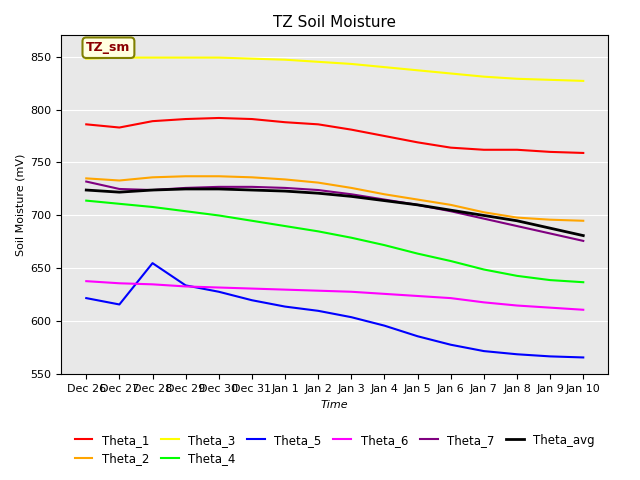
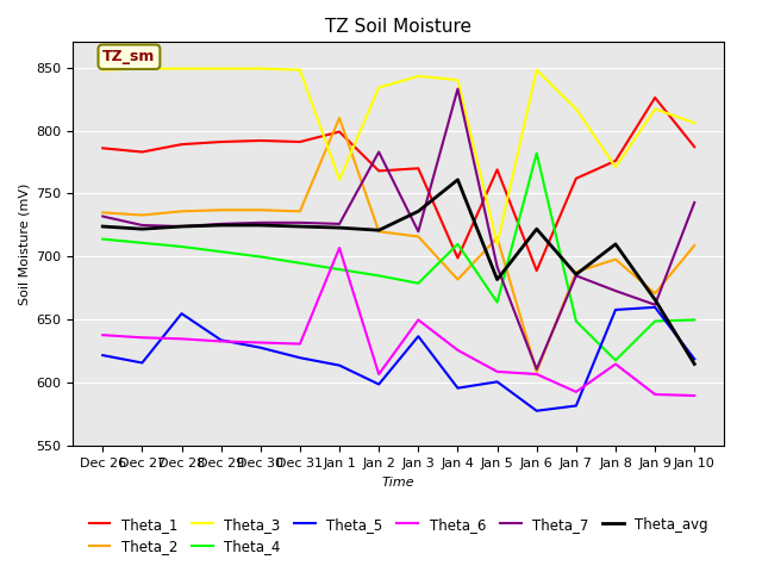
Theta_1/Jan 1: 788 -> 799
Theta_2/Jan 1: 734 -> 810
Theta_3/Jan 1: 847 -> 761
Theta_6/Jan 1: 630 -> 707
Theta_1/Jan 2: 786 -> 768
Theta_2/Jan 2: 731 -> 720
Theta_3/Jan 2: 845 -> 834
Theta_5/Jan 2: 610 -> 599
Theta_6/Jan 2: 629 -> 607
Theta_7/Jan 2: 724 -> 783
Theta_1/Jan 3: 781 -> 770
Theta_2/Jan 3: 726 -> 716
Theta_5/Jan 3: 604 -> 637
Theta_6/Jan 3: 628 -> 650
Theta_avg/Jan 3: 718 -> 736
Theta_1/Jan 4: 775 -> 699
Theta_2/Jan 4: 720 -> 682
Theta_4/Jan 4: 672 -> 710
Theta_7/Jan 4: 715 -> 833
Theta_avg/Jan 4: 714 -> 761
Theta_3/Jan 5: 837 -> 710
Theta_5/Jan 5: 586 -> 601
Theta_6/Jan 5: 624 -> 609
Theta_7/Jan 5: 710 -> 692
Theta_avg/Jan 5: 710 -> 682
Theta_1/Jan 6: 764 -> 689
Theta_2/Jan 6: 710 -> 609
Theta_3/Jan 6: 834 -> 848
Theta_4/Jan 6: 657 -> 782
Theta_6/Jan 6: 622 -> 607
Theta_7/Jan 6: 704 -> 611
Theta_avg/Jan 6: 705 -> 722
Theta_2/Jan 7: 703 -> 688
Theta_3/Jan 7: 831 -> 817
Theta_5/Jan 7: 572 -> 582
Theta_6/Jan 7: 618 -> 593
Theta_7/Jan 7: 697 -> 685
Theta_avg/Jan 7: 700 -> 686
Theta_1/Jan 8: 762 -> 776
Theta_3/Jan 8: 829 -> 771
Theta_4/Jan 8: 643 -> 618
Theta_5/Jan 8: 569 -> 658
Theta_7/Jan 8: 690 -> 673
Theta_avg/Jan 8: 695 -> 710
Theta_1/Jan 9: 760 -> 826
Theta_2/Jan 9: 696 -> 671
Theta_3/Jan 9: 828 -> 817
Theta_4/Jan 9: 639 -> 649
Theta_5/Jan 9: 567 -> 660
Theta_6/Jan 9: 613 -> 591
Theta_7/Jan 9: 683 -> 662
Theta_avg/Jan 9: 688 -> 666
Theta_1/Jan 10: 759 -> 787
Theta_2/Jan 10: 695 -> 709
Theta_3/Jan 10: 827 -> 806
Theta_4/Jan 10: 637 -> 650
Theta_5/Jan 10: 566 -> 619
Theta_6/Jan 10: 611 -> 590
Theta_7/Jan 10: 676 -> 743
Theta_avg/Jan 10: 681 -> 615
